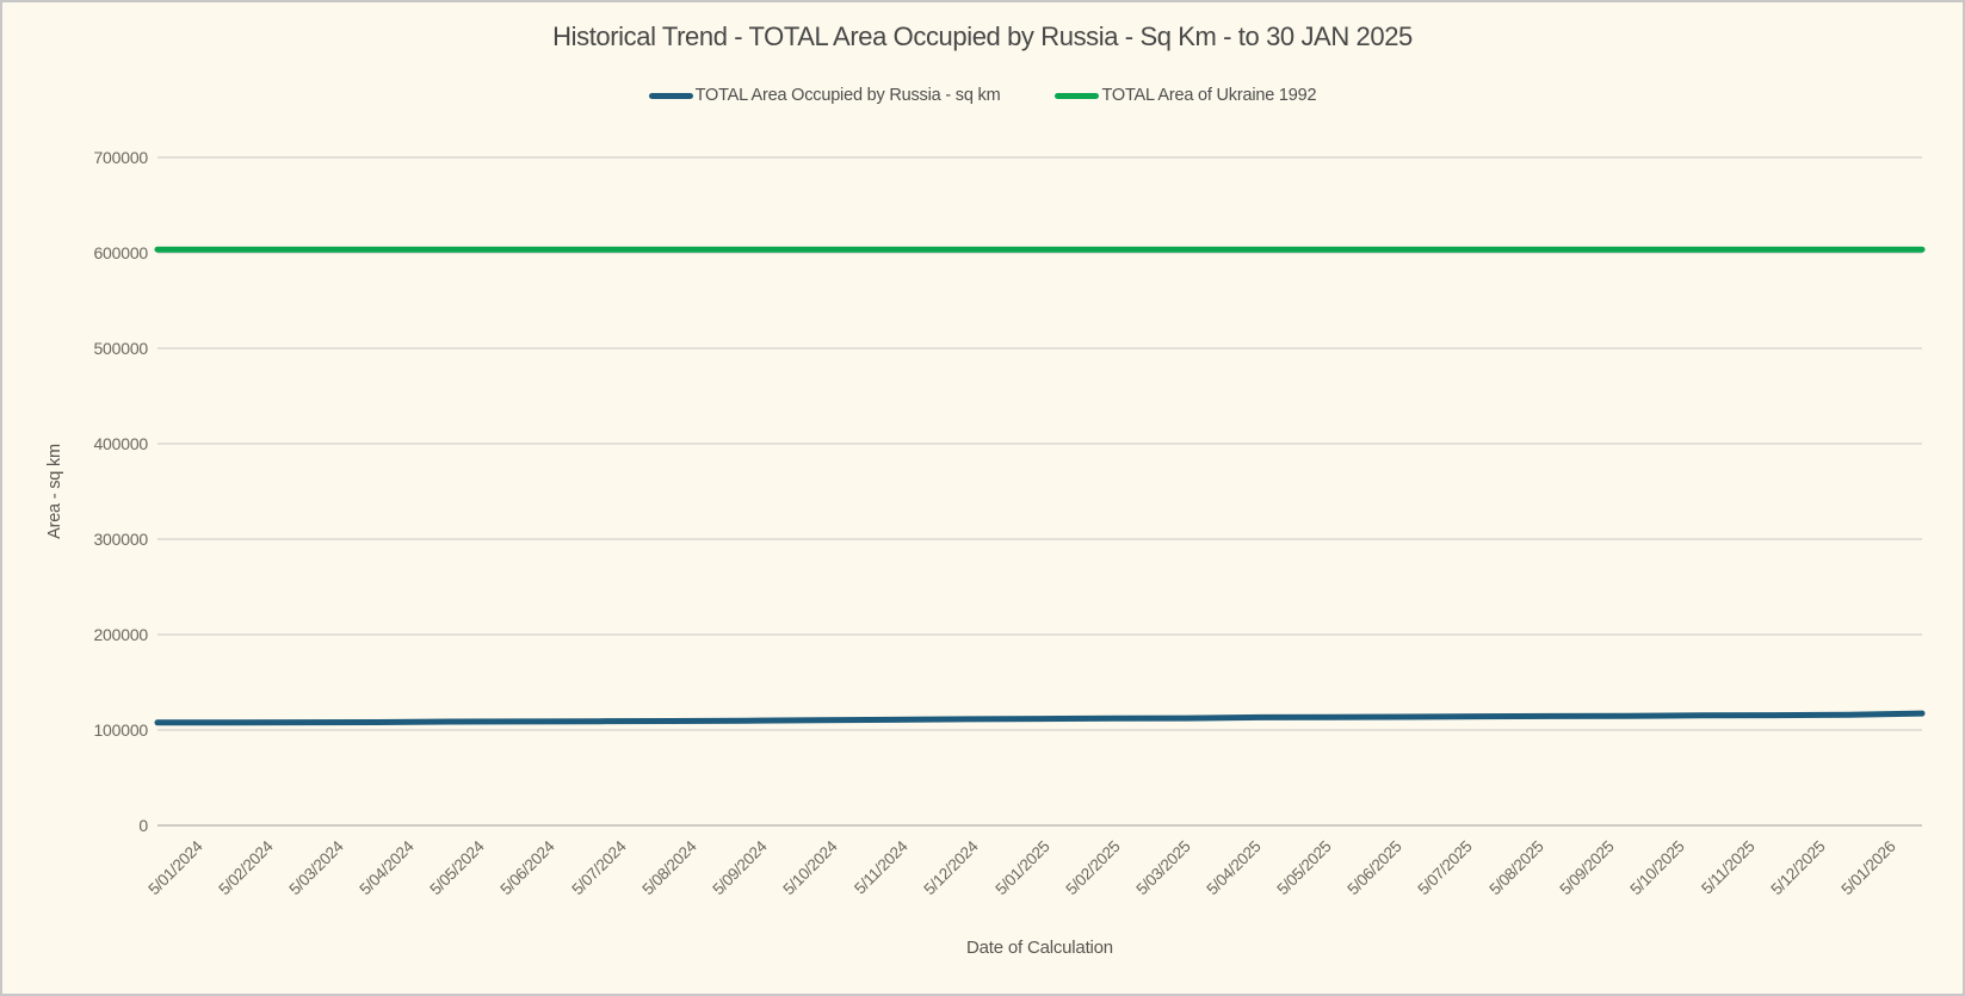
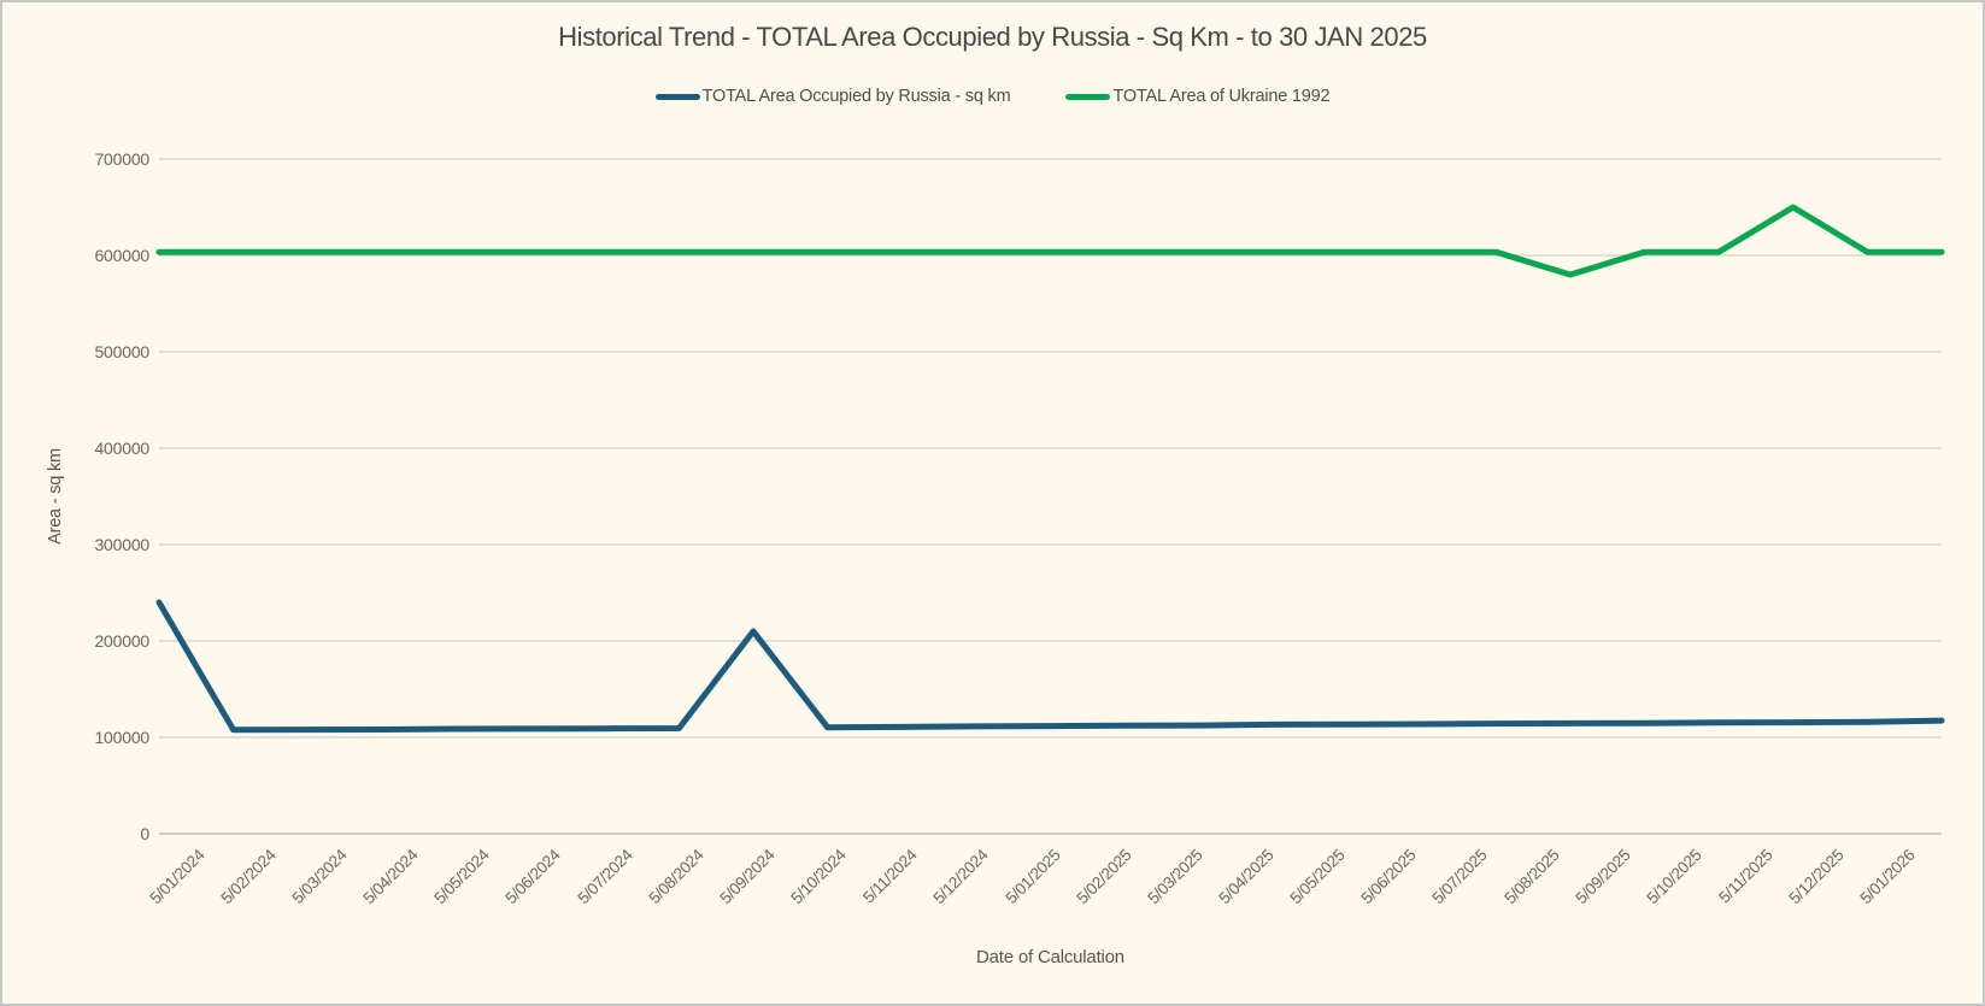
TOTAL Area Occupied by Russia - sq km/5/01/2024: 110000 -> 240000
TOTAL Area Occupied by Russia - sq km/5/09/2024: 110000 -> 210000
TOTAL Area of Ukraine 1992/5/08/2025: 600000 -> 580000
TOTAL Area of Ukraine 1992/5/11/2025: 600000 -> 650000
